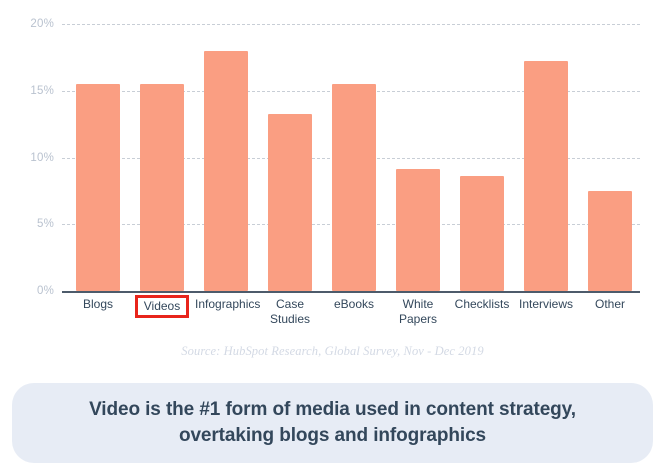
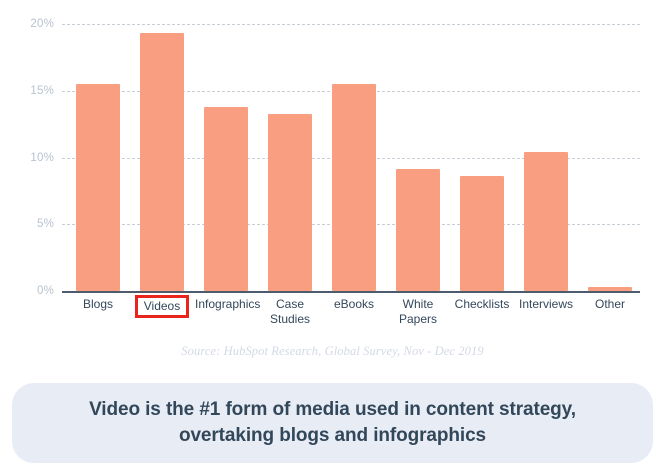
Videos: 15.5% -> 19.3%
Infographics: 18.0% -> 13.8%
Interviews: 17.2% -> 10.4%
Other: 7.5% -> 0.3%
